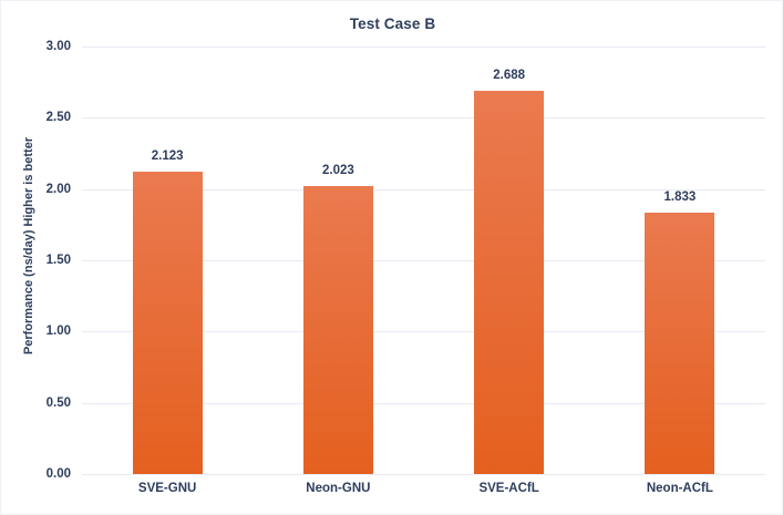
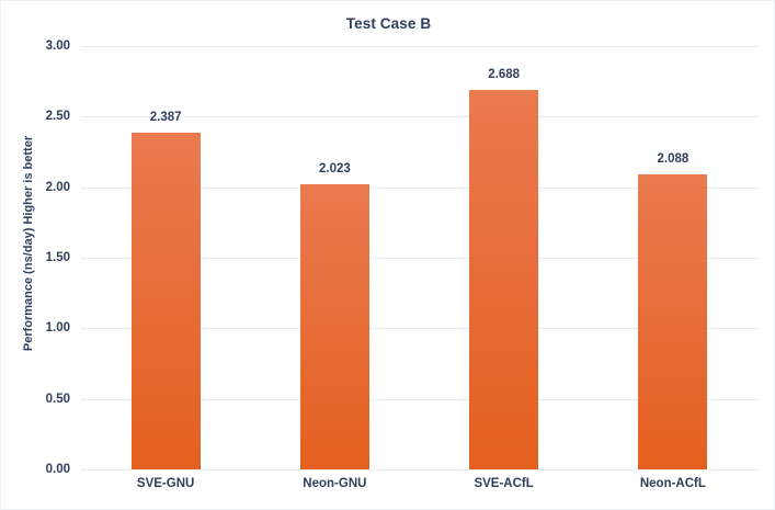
SVE-GNU: 2.123 -> 2.387
Neon-ACfL: 1.833 -> 2.088
